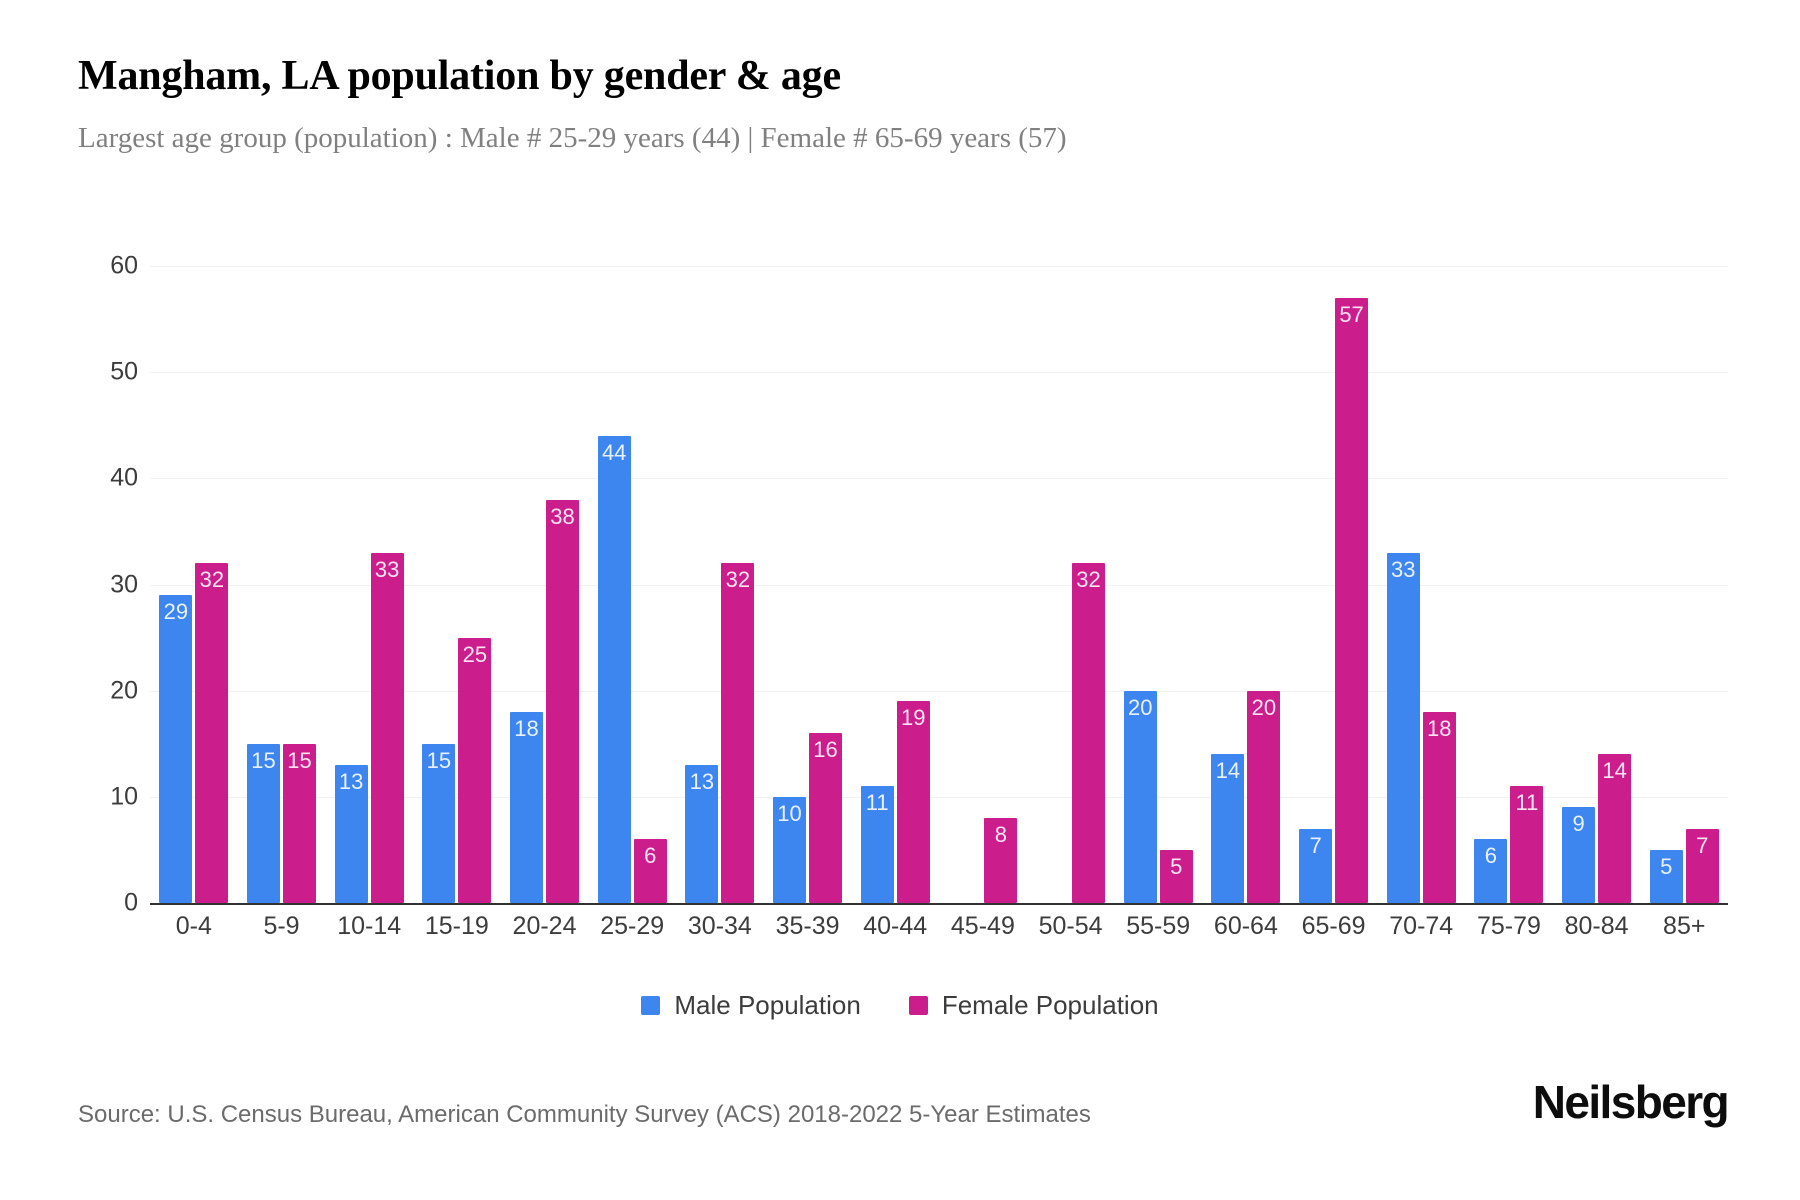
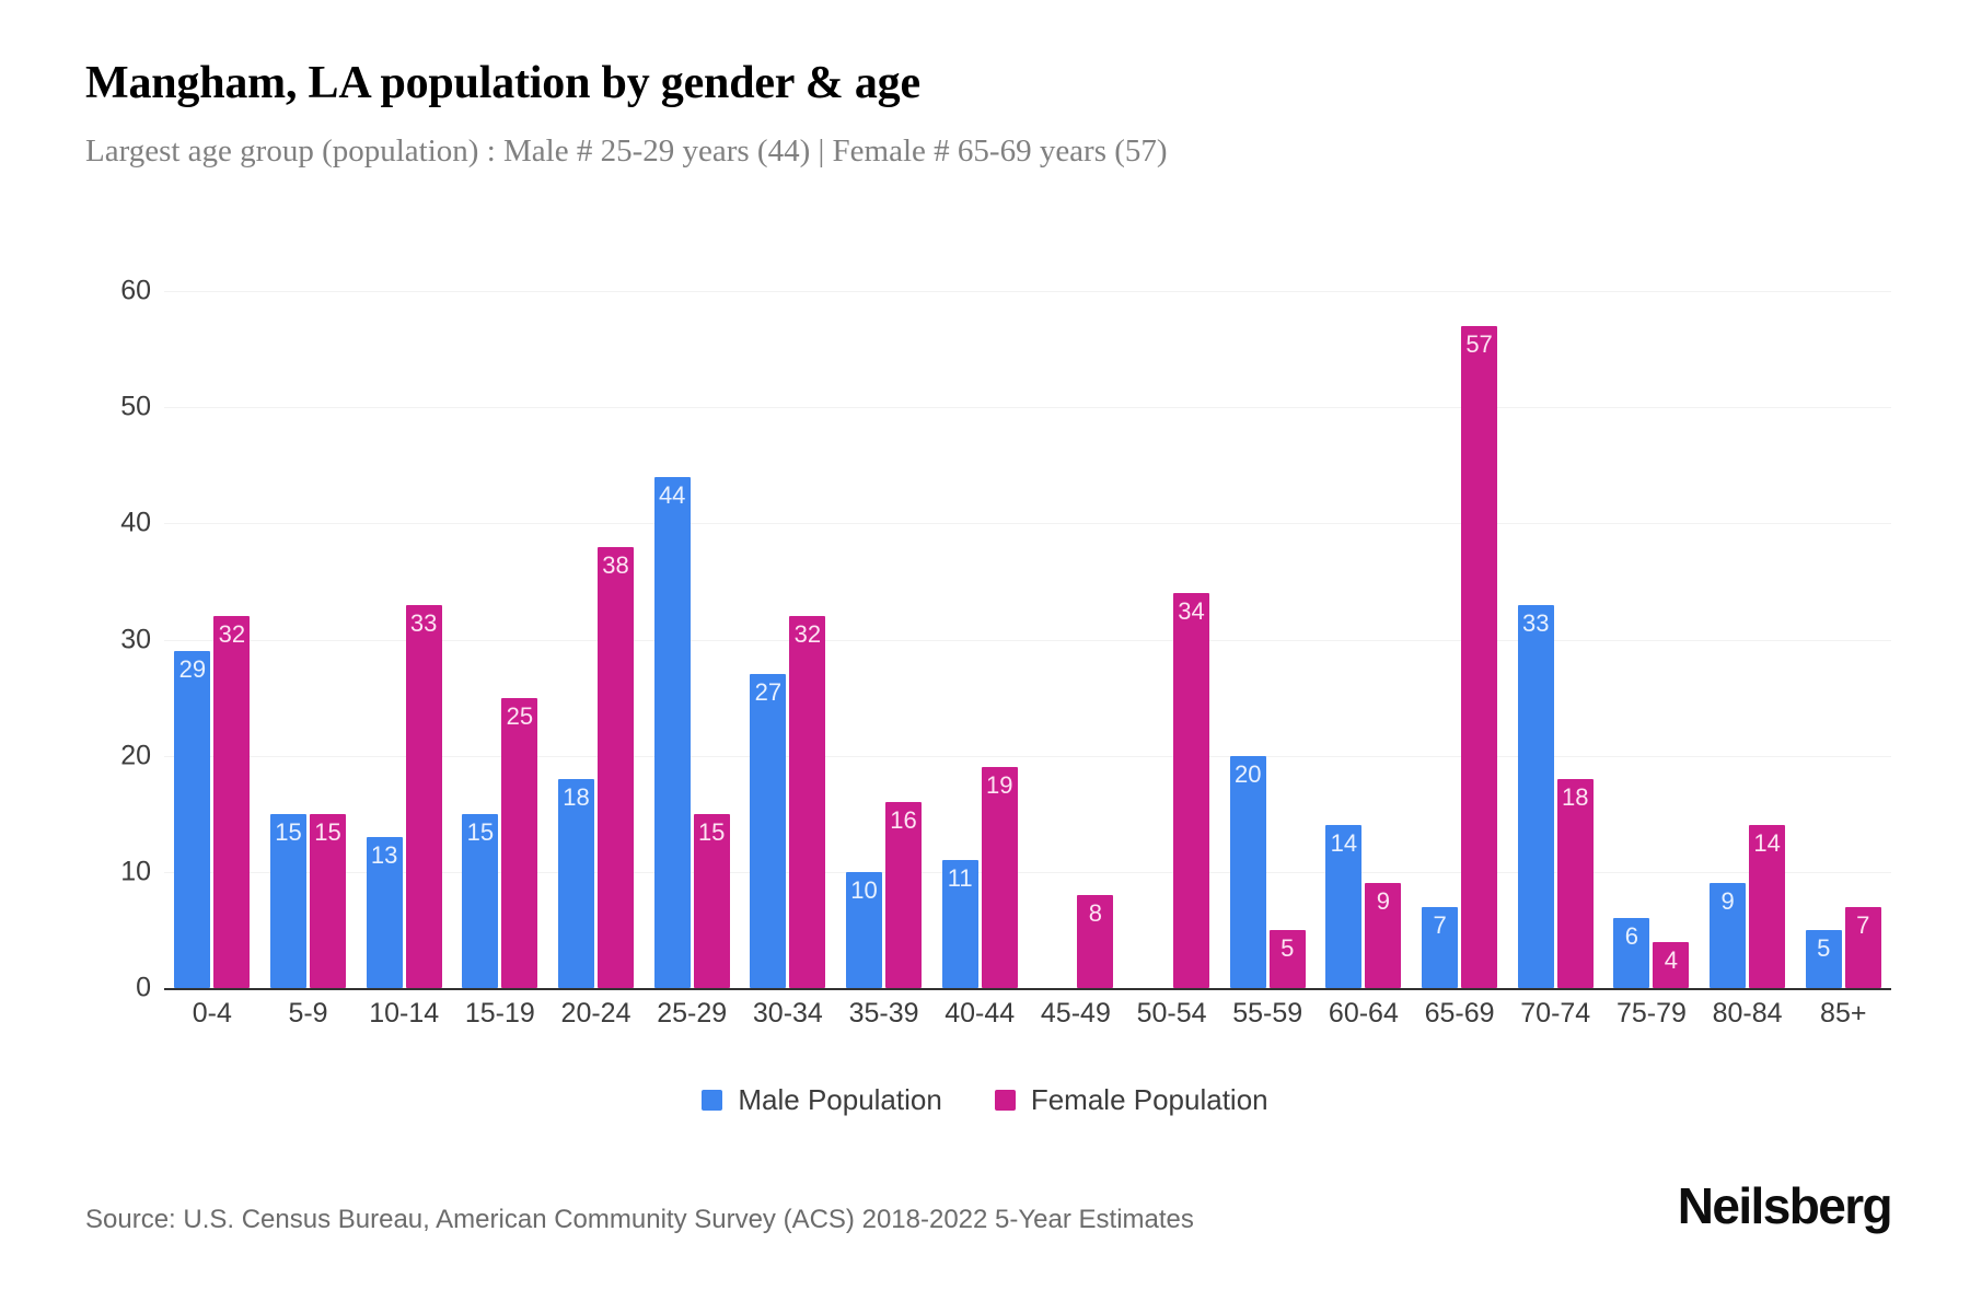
Female Population/25-29: 6 -> 15
Male Population/30-34: 13 -> 27
Female Population/50-54: 32 -> 34
Female Population/60-64: 20 -> 9
Female Population/75-79: 11 -> 4
